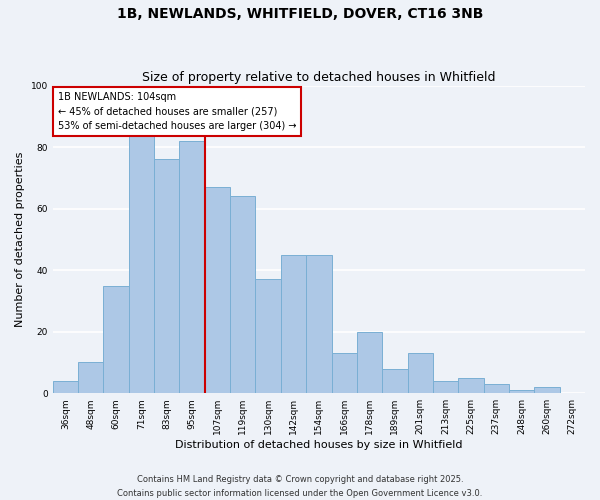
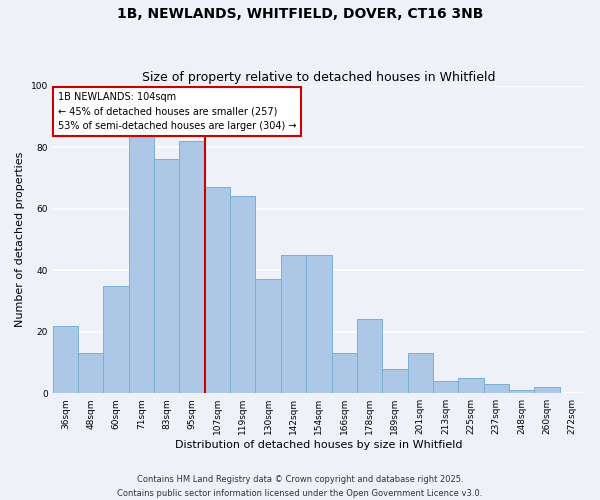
36sqm: 4 -> 22
48sqm: 10 -> 13
178sqm: 20 -> 24
